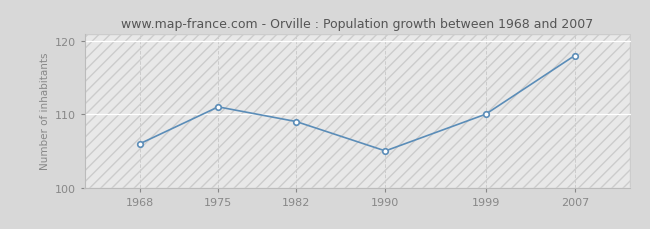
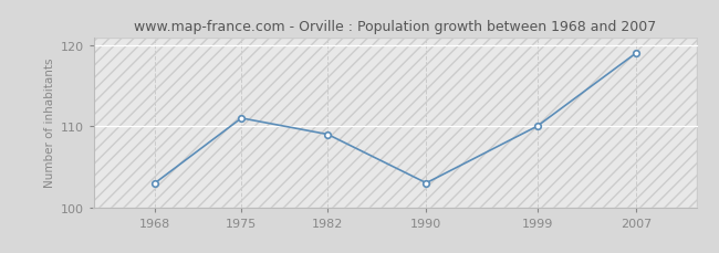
1968: 106 -> 103
1990: 105 -> 103
2007: 118 -> 119
